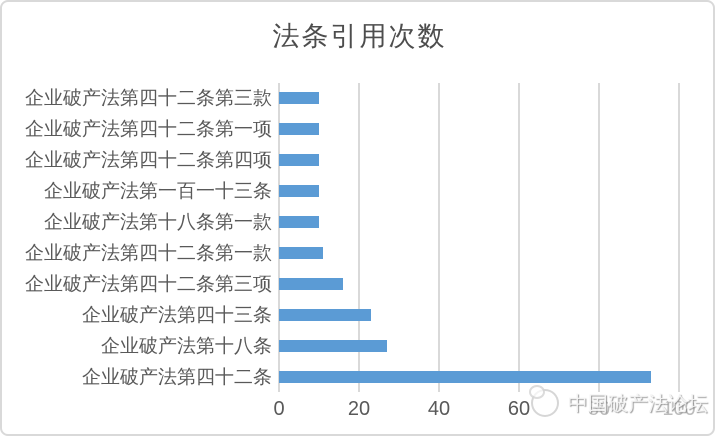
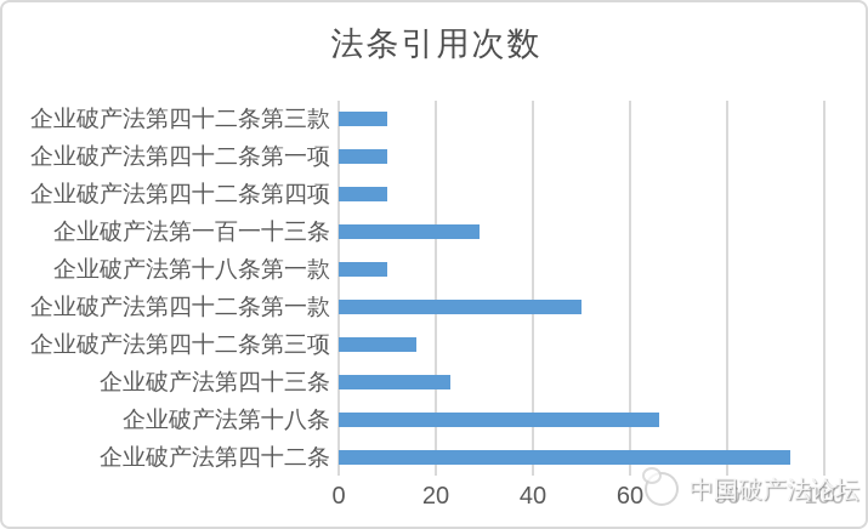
企业破产法第一百一十三条: 10 -> 29
企业破产法第四十二条第一款: 11 -> 50
企业破产法第十八条: 27 -> 66
